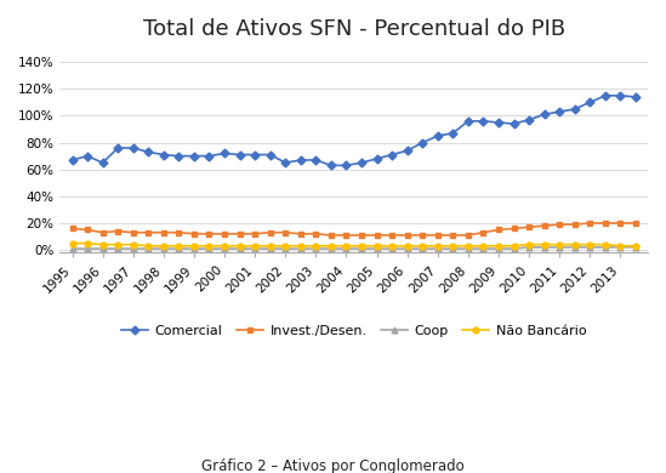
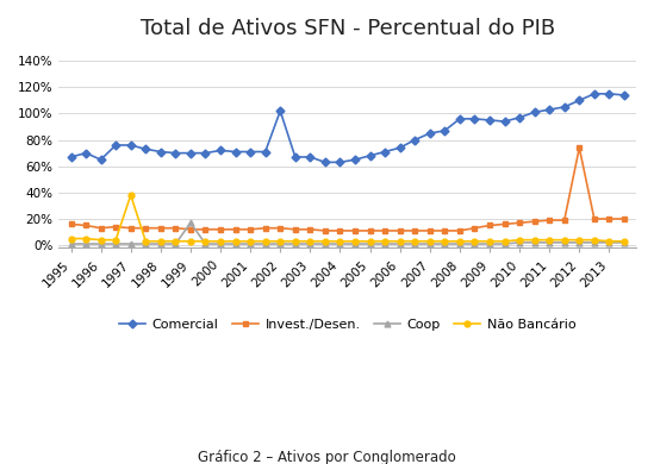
Não Bancário/1997: 4% -> 38%
Coop/1999: 1% -> 17%
Comercial/2002: 65% -> 102%
Invest./Desen./2012: 20% -> 74%
